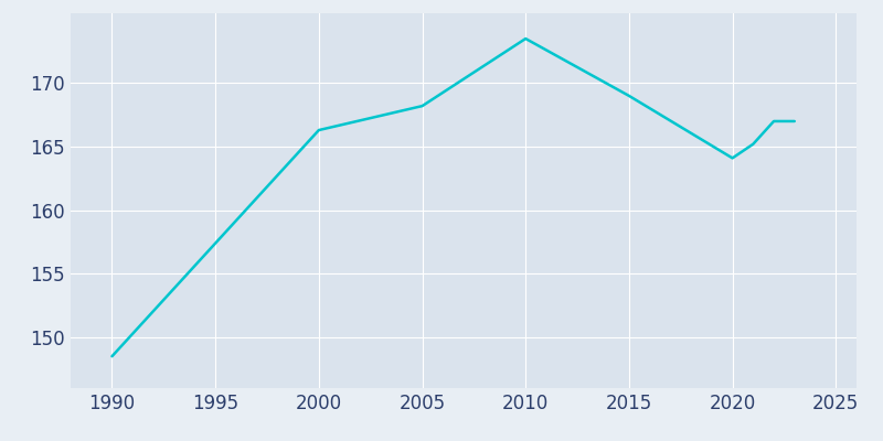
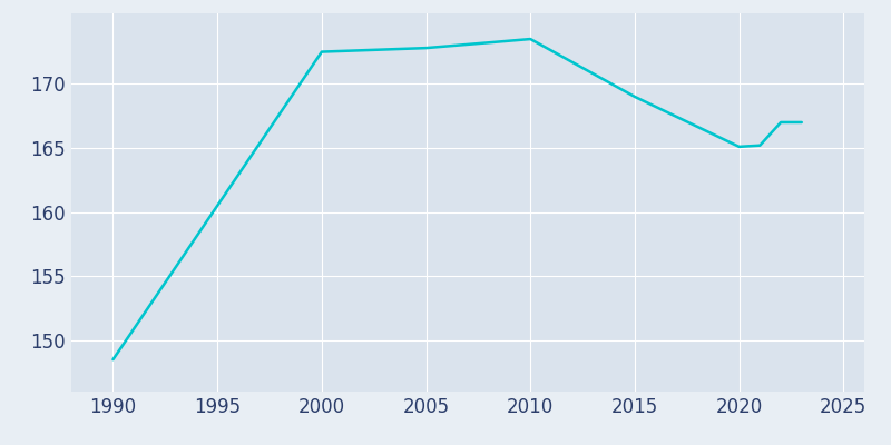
2000: 166.3 -> 172.5
2005: 168.2 -> 172.8
2020: 164.1 -> 165.1
